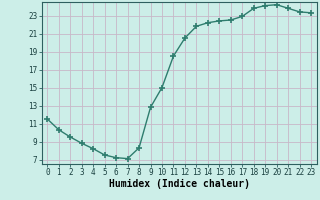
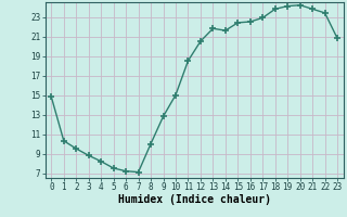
0: 11.5 -> 14.8
8: 8.3 -> 10.0
14: 22.2 -> 21.6
23: 23.3 -> 20.8
